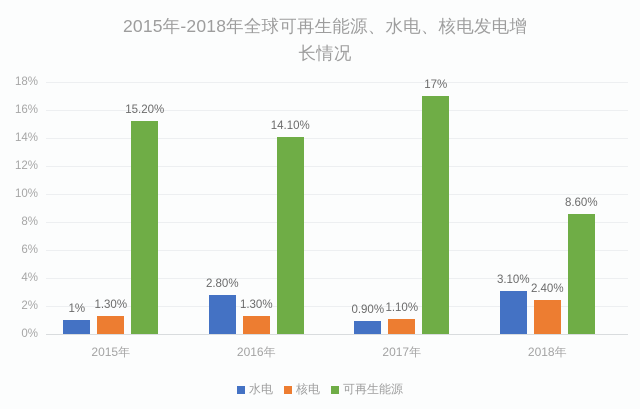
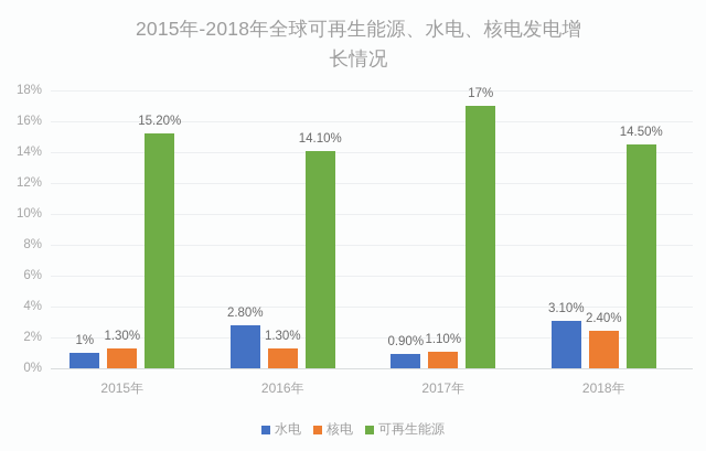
可再生能源/2018年: 8.60% -> 14.50%
